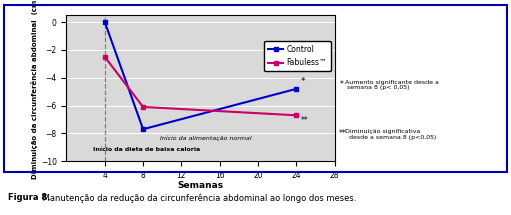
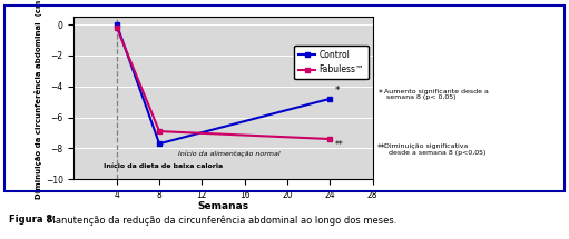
Fabuless™/4: -2.5 -> -0.2
Fabuless™/8: -6.1 -> -6.9
Fabuless™/24: -6.7 -> -7.4
